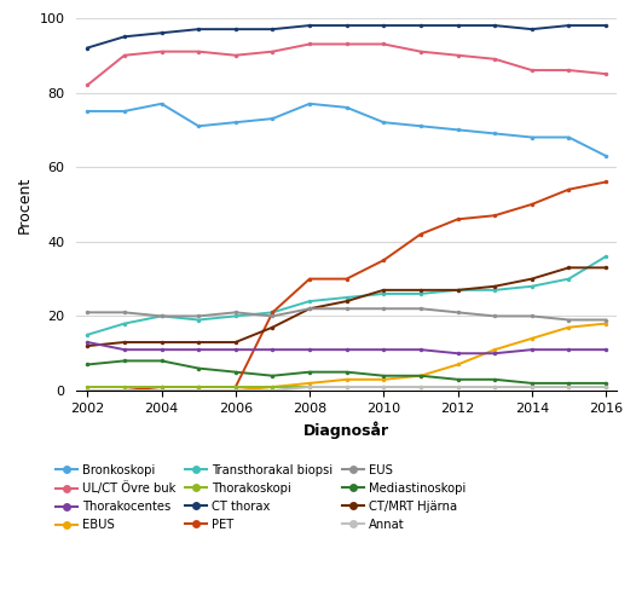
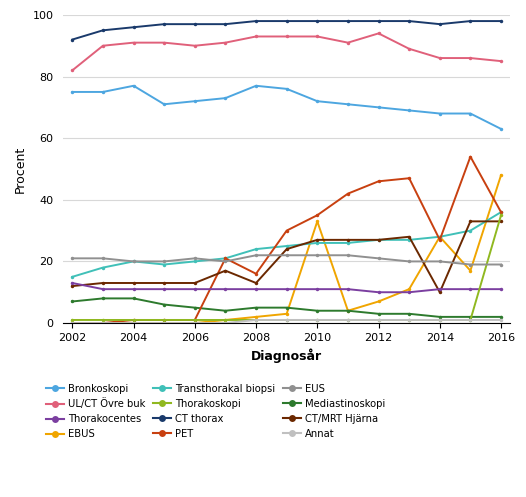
PET/2008: 30 -> 16
CT/MRT Hjärna/2008: 22 -> 13
EBUS/2010: 3 -> 33
UL/CT Övre buk/2012: 90 -> 94
EBUS/2014: 14 -> 28
PET/2014: 50 -> 27
CT/MRT Hjärna/2014: 30 -> 10
EBUS/2016: 18 -> 48
PET/2016: 56 -> 36
Thorakoskopi/2016: 1 -> 35
